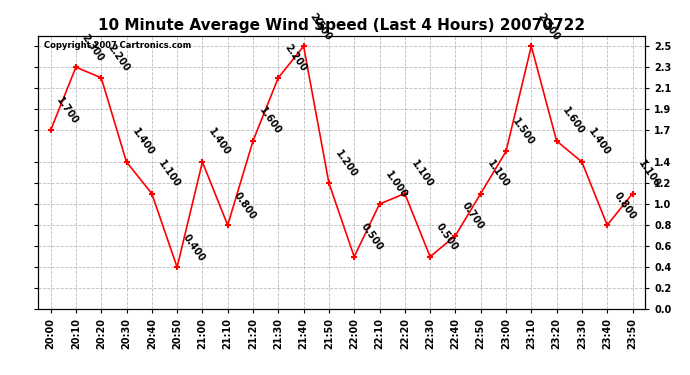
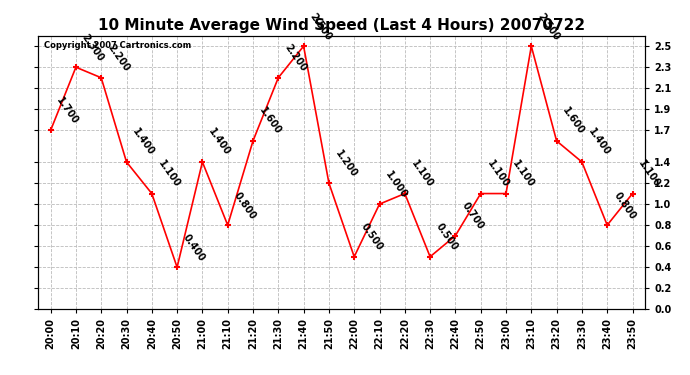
23:00: 1.500 -> 1.100
